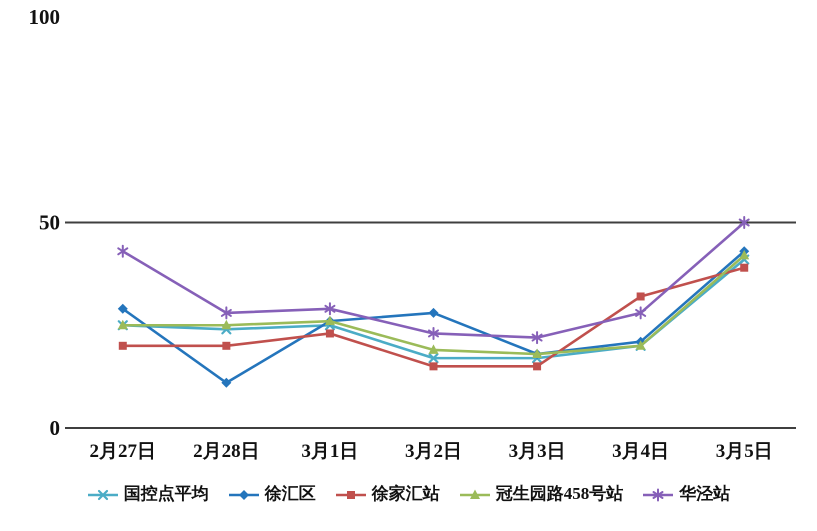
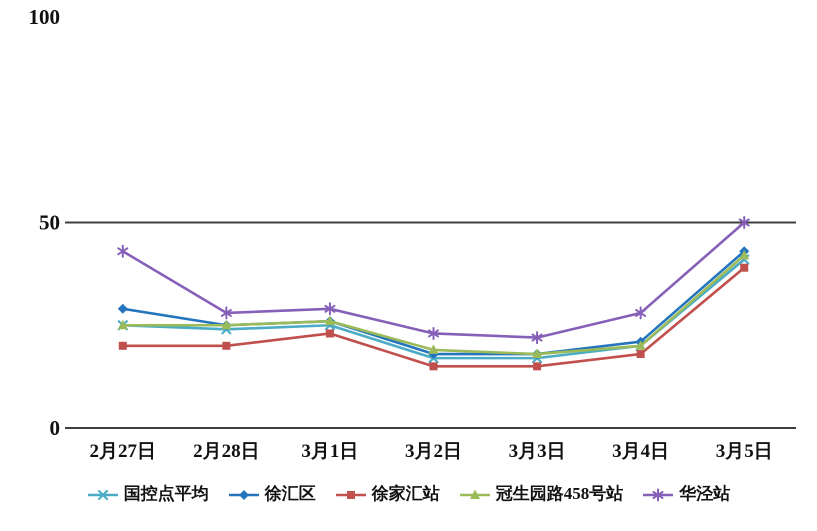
徐汇区/2月28日: 11 -> 25
徐汇区/3月2日: 28 -> 18
徐家汇站/3月4日: 32 -> 18
